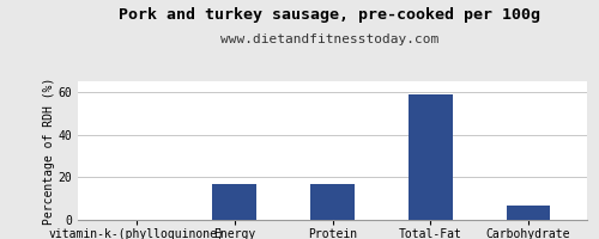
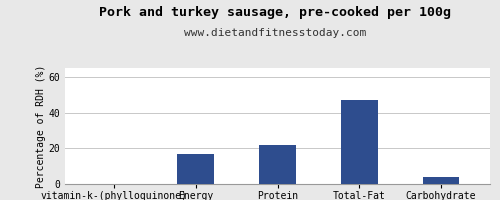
Protein: 17 -> 22
Total-Fat: 59 -> 47
Carbohydrate: 7 -> 4
